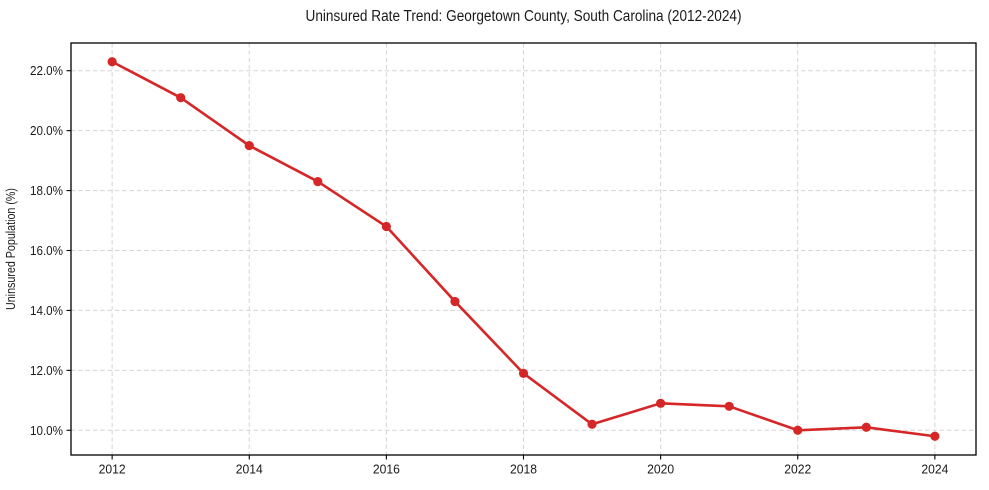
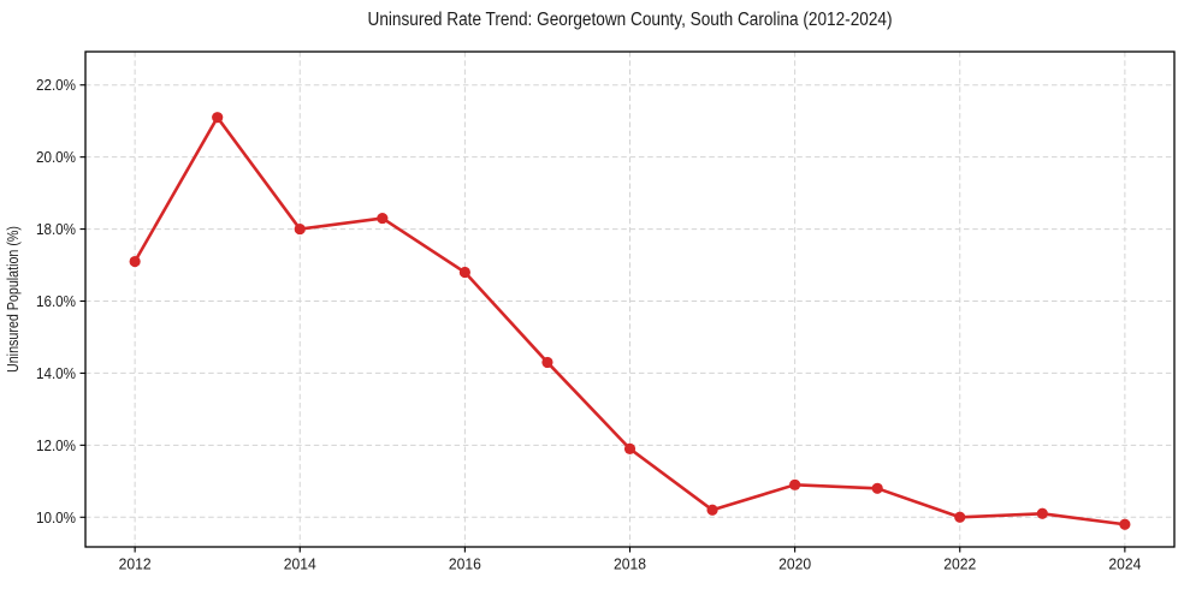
2012: 22.3% -> 17.1%
2014: 19.5% -> 18.0%
